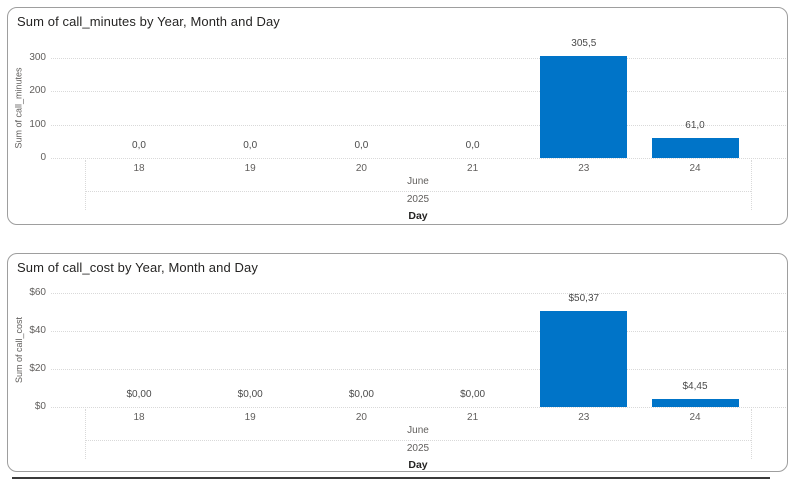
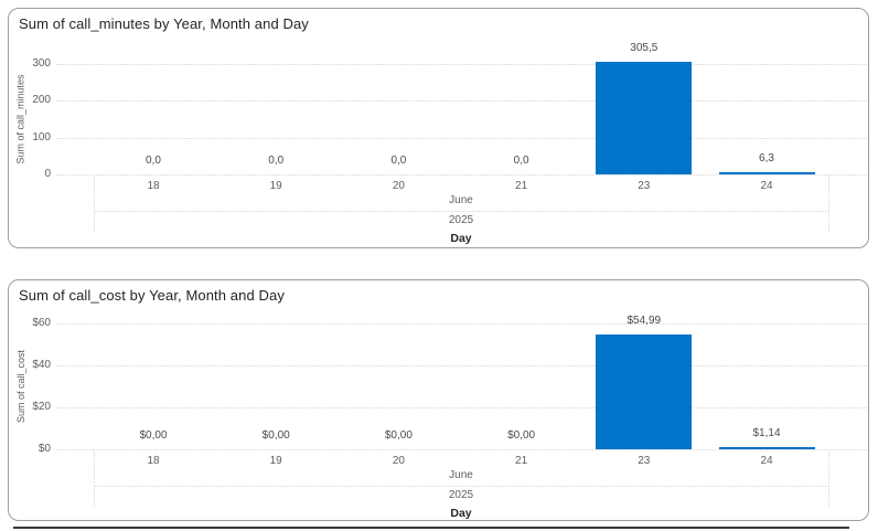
Sum of call_minutes by Year, Month and Day/24: 61,0 -> 6,3
Sum of call_cost by Year, Month and Day/23: $50,37 -> $54,99
Sum of call_cost by Year, Month and Day/24: $4,45 -> $1,14
